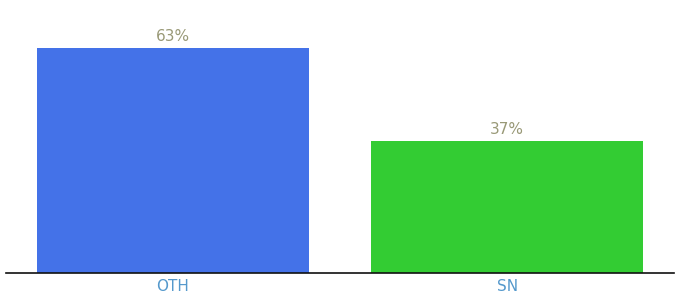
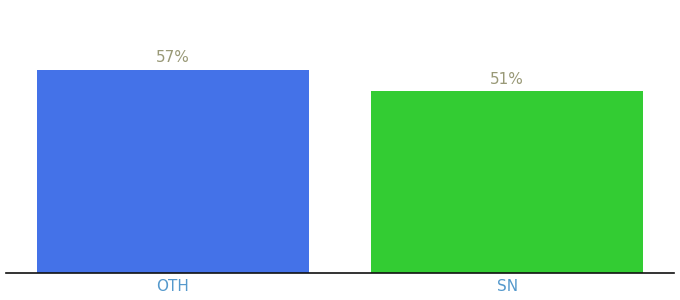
OTH: 63% -> 57%
SN: 37% -> 51%
